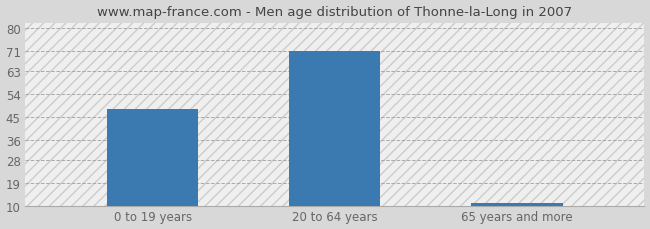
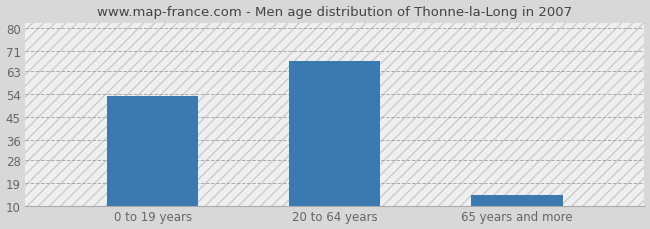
0 to 19 years: 48 -> 53
20 to 64 years: 71 -> 67
65 years and more: 11 -> 14
